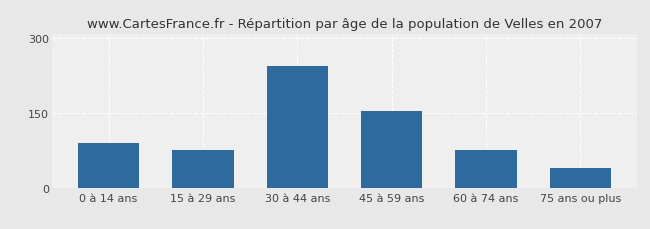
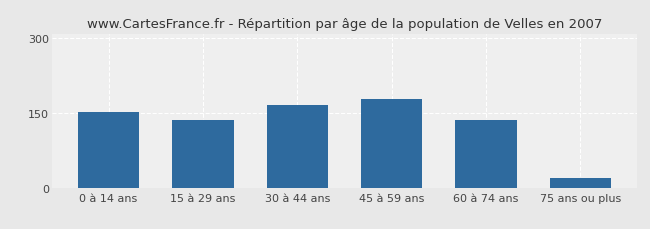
0 à 14 ans: 90 -> 153
15 à 29 ans: 75 -> 135
30 à 44 ans: 245 -> 167
45 à 59 ans: 155 -> 178
60 à 74 ans: 75 -> 135
75 ans ou plus: 40 -> 20
